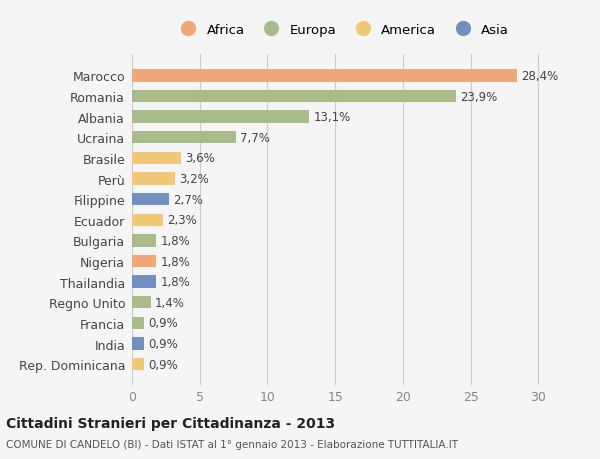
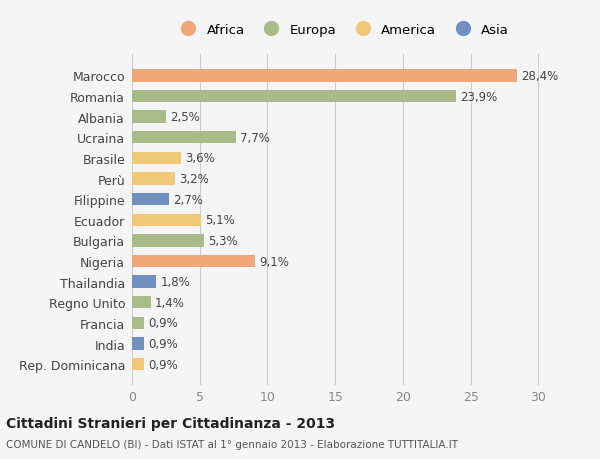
Albania: 13,1% -> 2,5%
Ecuador: 2,3% -> 5,1%
Bulgaria: 1,8% -> 5,3%
Nigeria: 1,8% -> 9,1%
